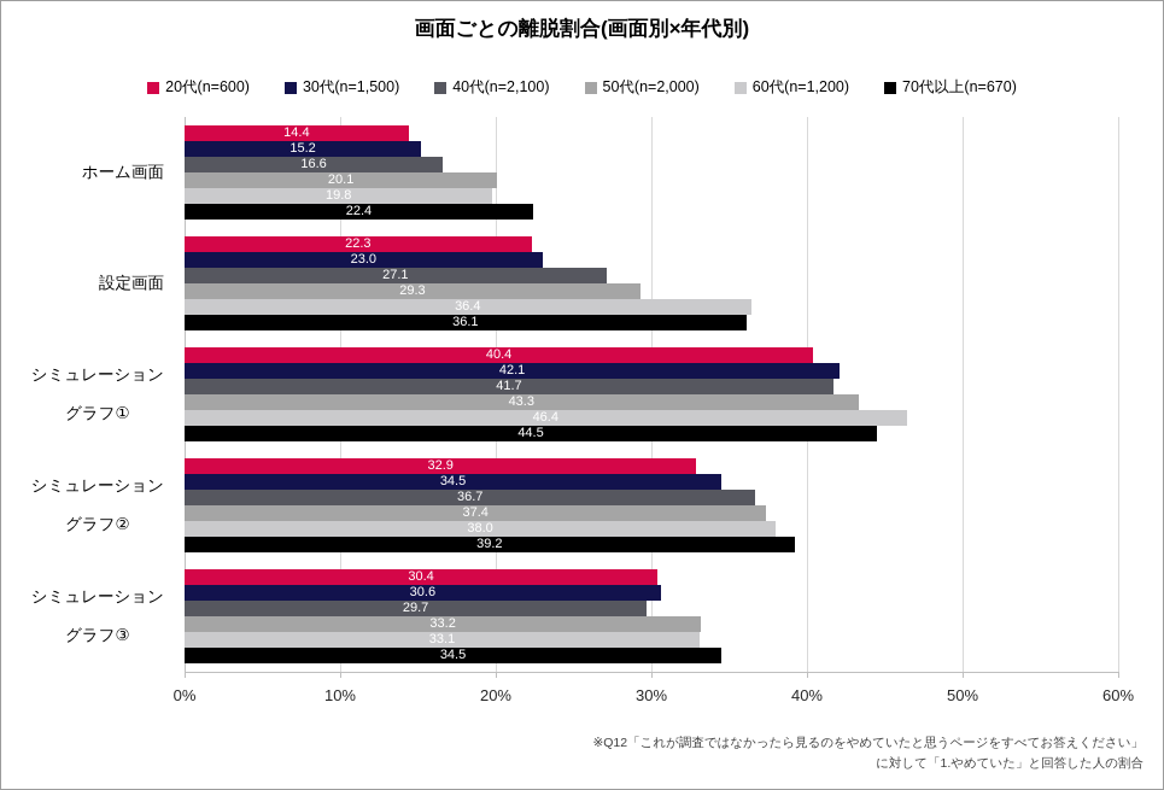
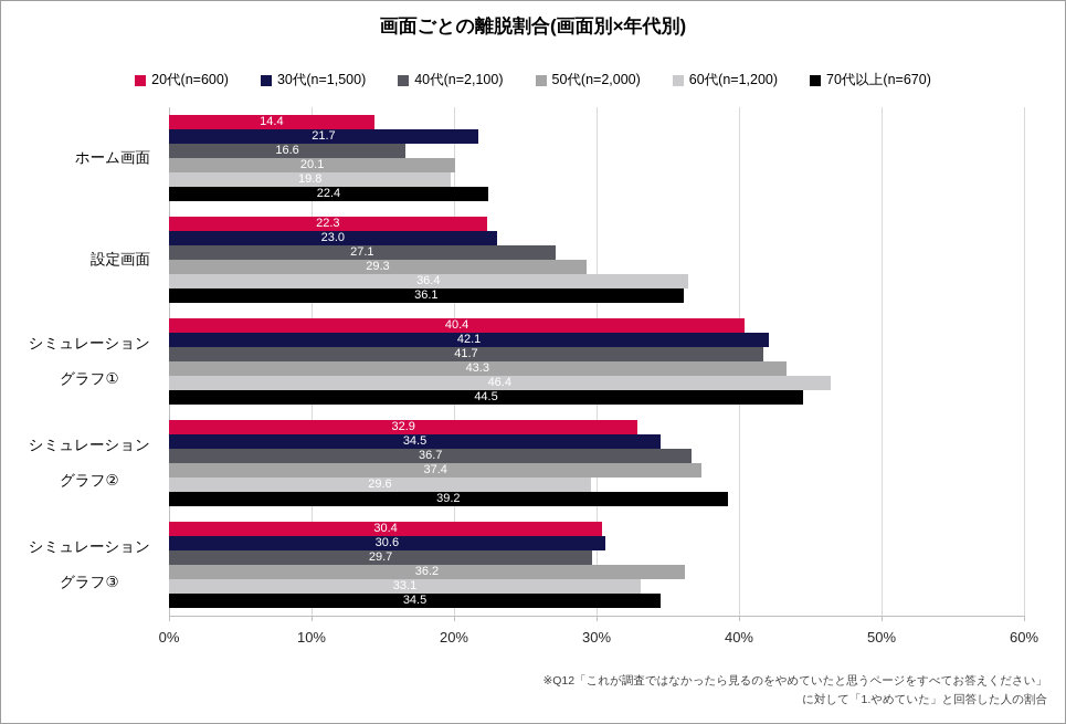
30代(n=1,500)/ホーム画面: 15.2 -> 21.7
60代(n=1,200)/シミュレーション グラフ②: 38.0 -> 29.6
50代(n=2,000)/シミュレーション グラフ③: 33.2 -> 36.2
